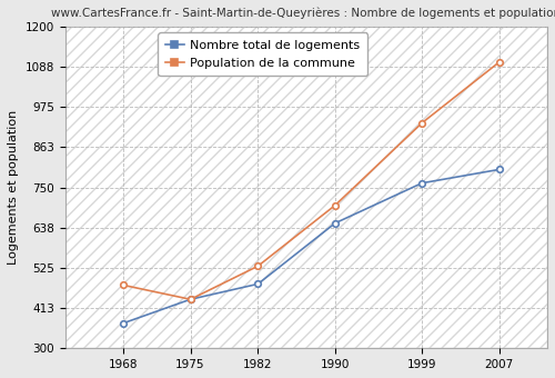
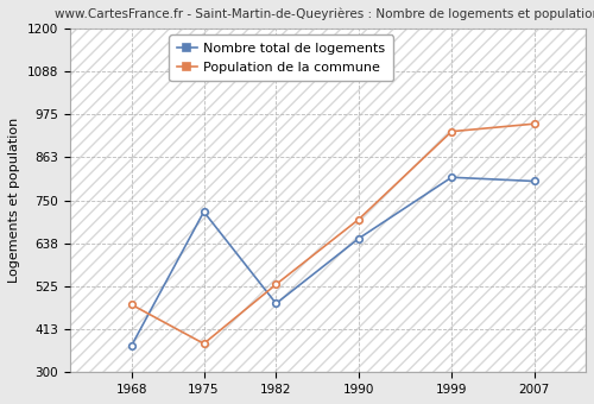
Nombre total de logements/1975: 437 -> 720
Population de la commune/1975: 437 -> 375
Nombre total de logements/1999: 762 -> 810
Population de la commune/2007: 1100 -> 950
